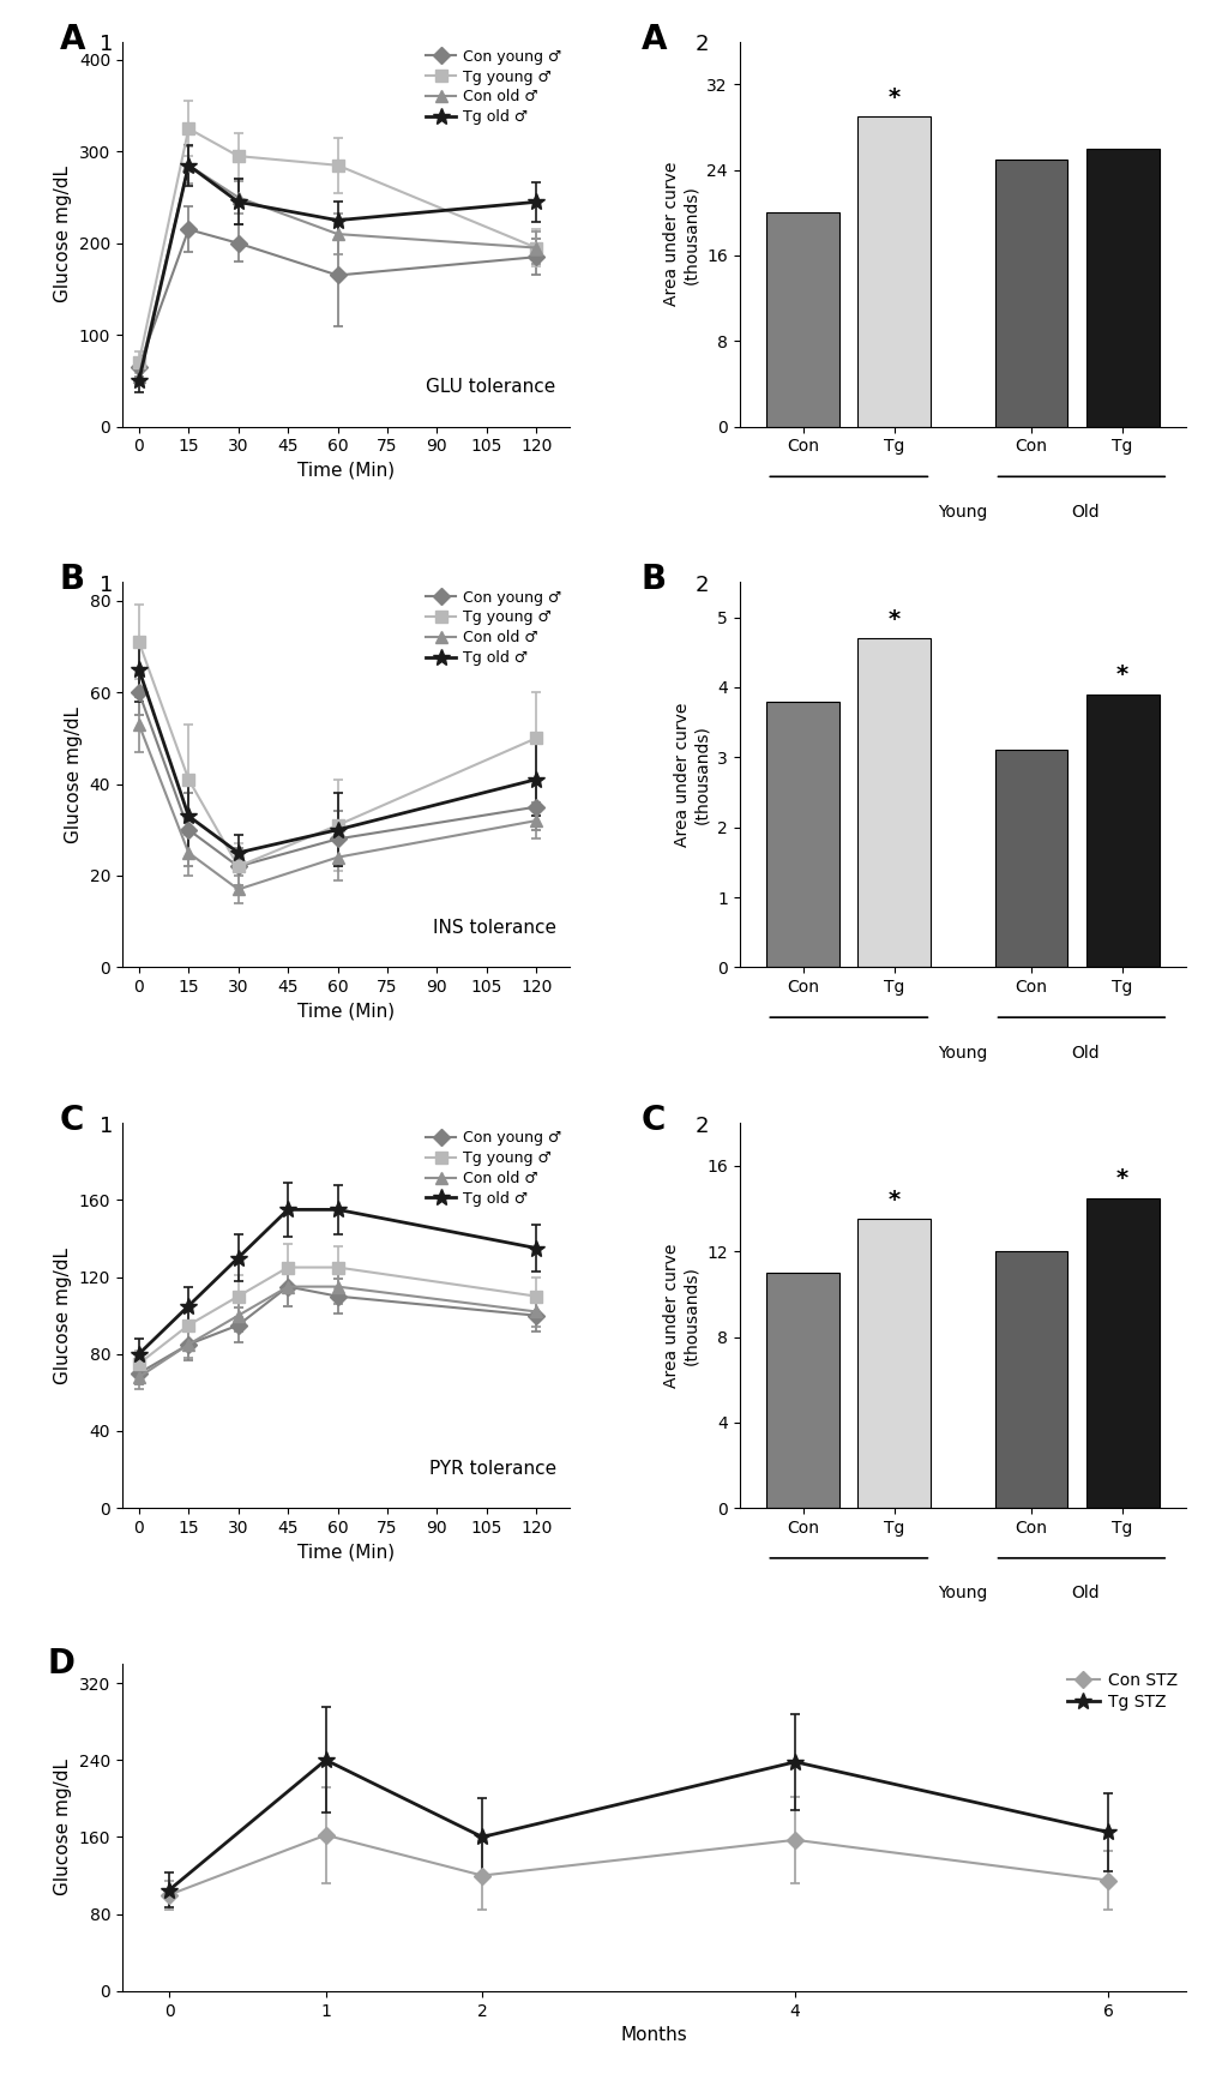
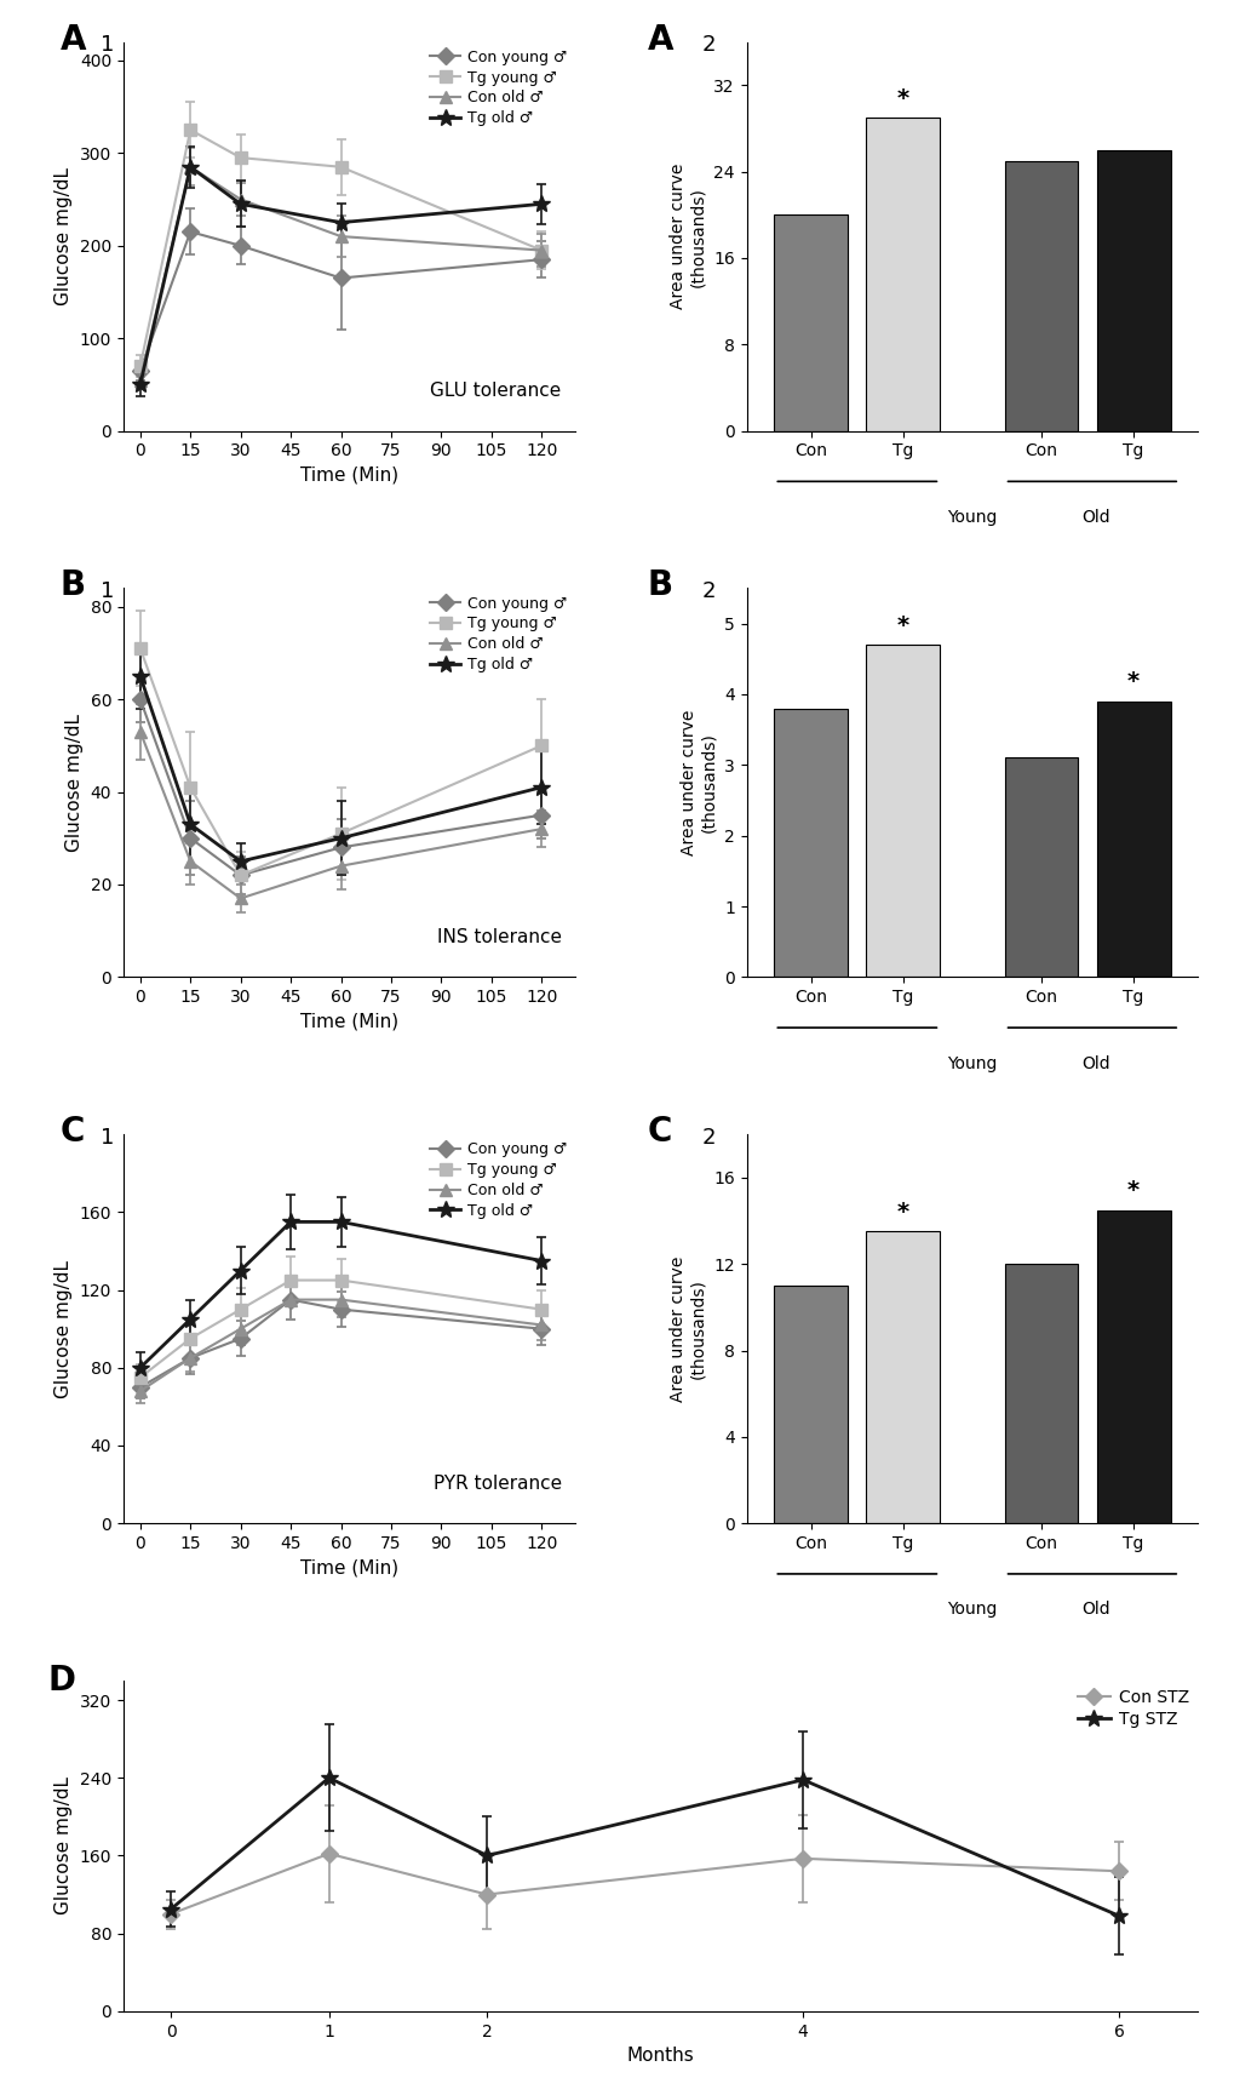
Con STZ/6: 115 -> 144
Tg STZ/6: 165 -> 98
